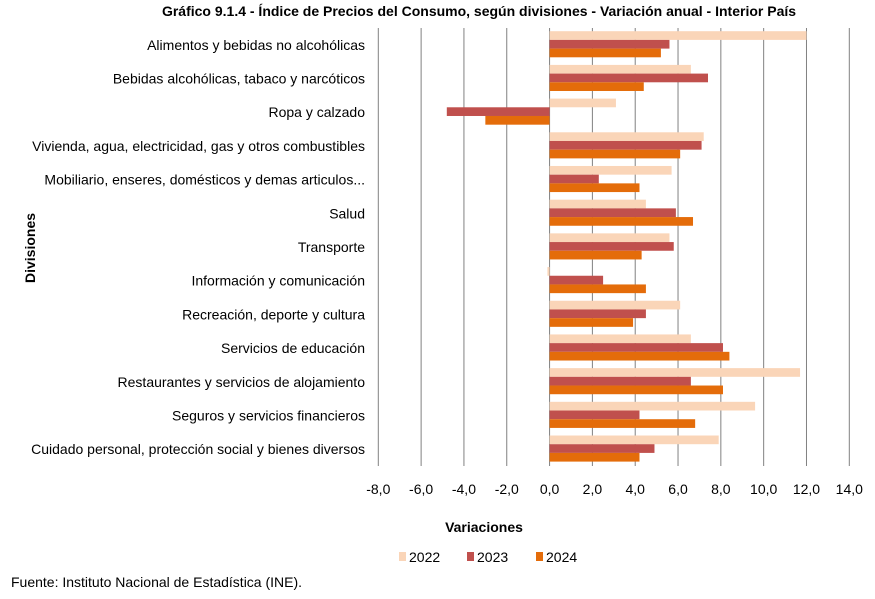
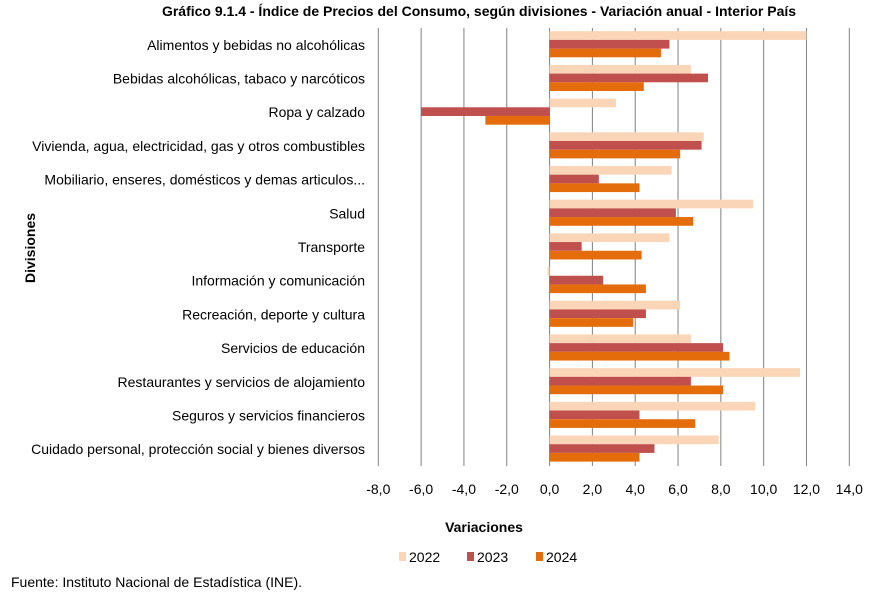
2023/Ropa y calzado: -4,8 -> -6,0
2022/Salud: 4,5 -> 9,5
2023/Transporte: 5,8 -> 1,5
